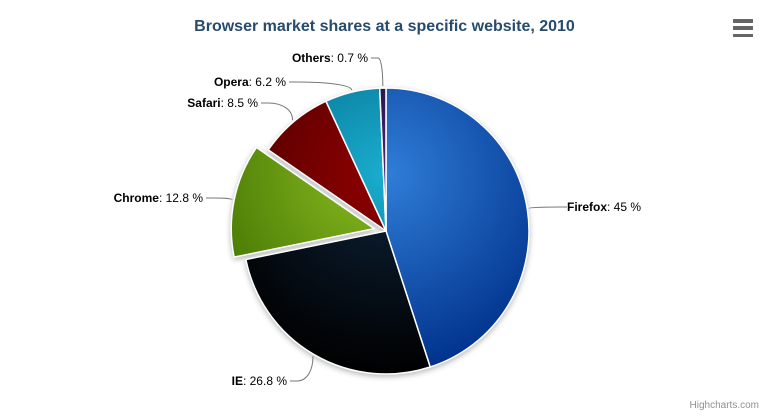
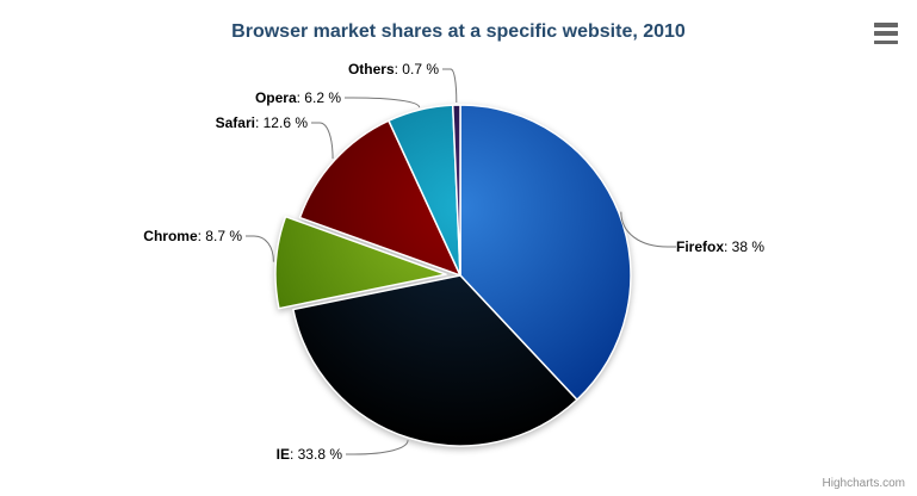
Firefox: 45 -> 38
IE: 26.8 -> 33.8
Chrome: 12.8 -> 8.7
Safari: 8.5 -> 12.6
